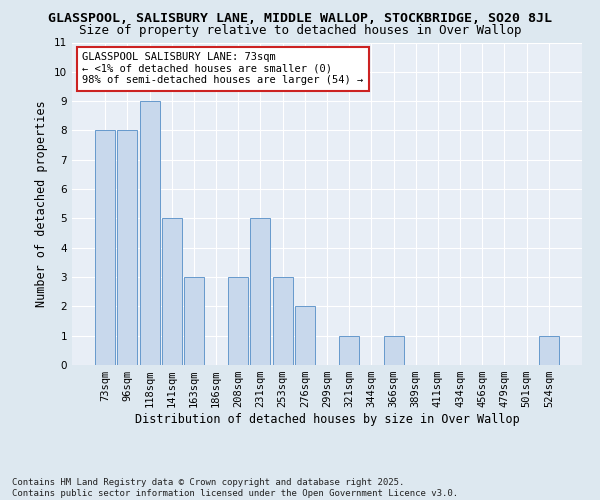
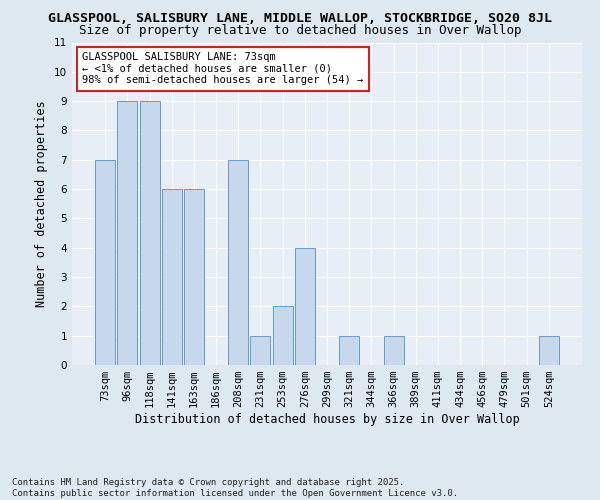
73sqm: 8 -> 7
96sqm: 8 -> 9
141sqm: 5 -> 6
163sqm: 3 -> 6
208sqm: 3 -> 7
231sqm: 5 -> 1
253sqm: 3 -> 2
276sqm: 2 -> 4
